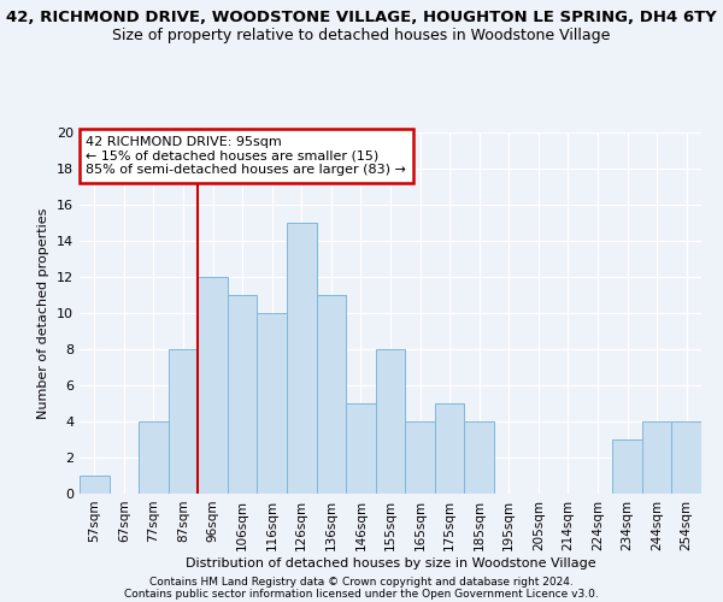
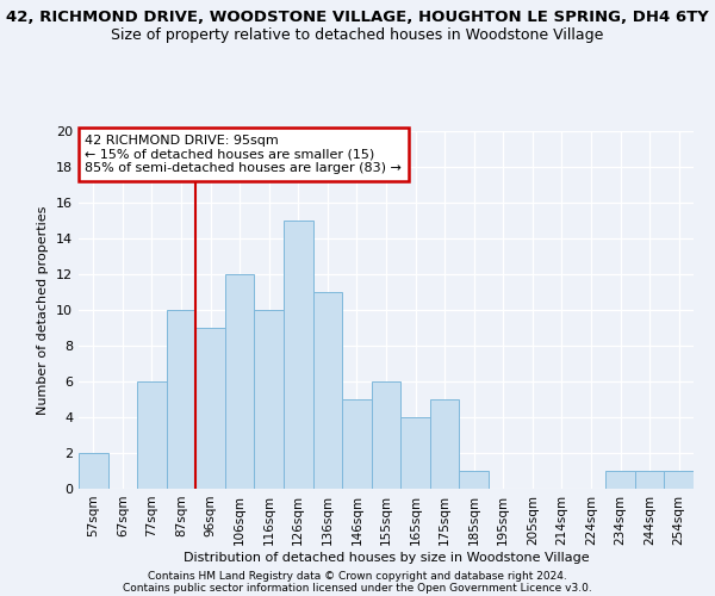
57sqm: 1 -> 2
77sqm: 4 -> 6
87sqm: 8 -> 10
96sqm: 12 -> 9
106sqm: 11 -> 12
155sqm: 8 -> 6
185sqm: 4 -> 1
234sqm: 3 -> 1
244sqm: 4 -> 1
254sqm: 4 -> 1
